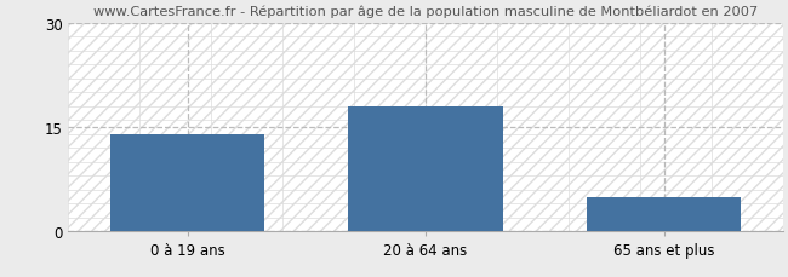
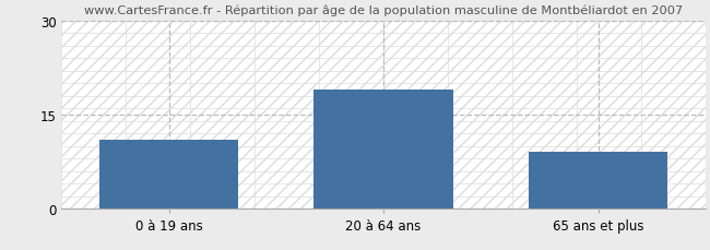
0 à 19 ans: 14 -> 11
20 à 64 ans: 18 -> 19
65 ans et plus: 5 -> 9
